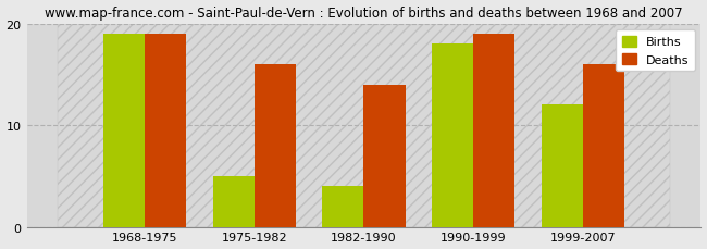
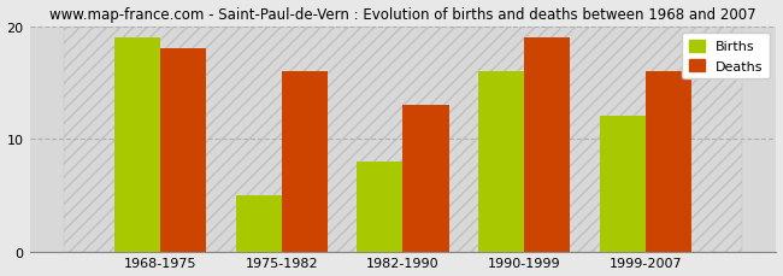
Deaths/1968-1975: 19 -> 18
Births/1982-1990: 4 -> 8
Deaths/1982-1990: 14 -> 13
Births/1990-1999: 18 -> 16
